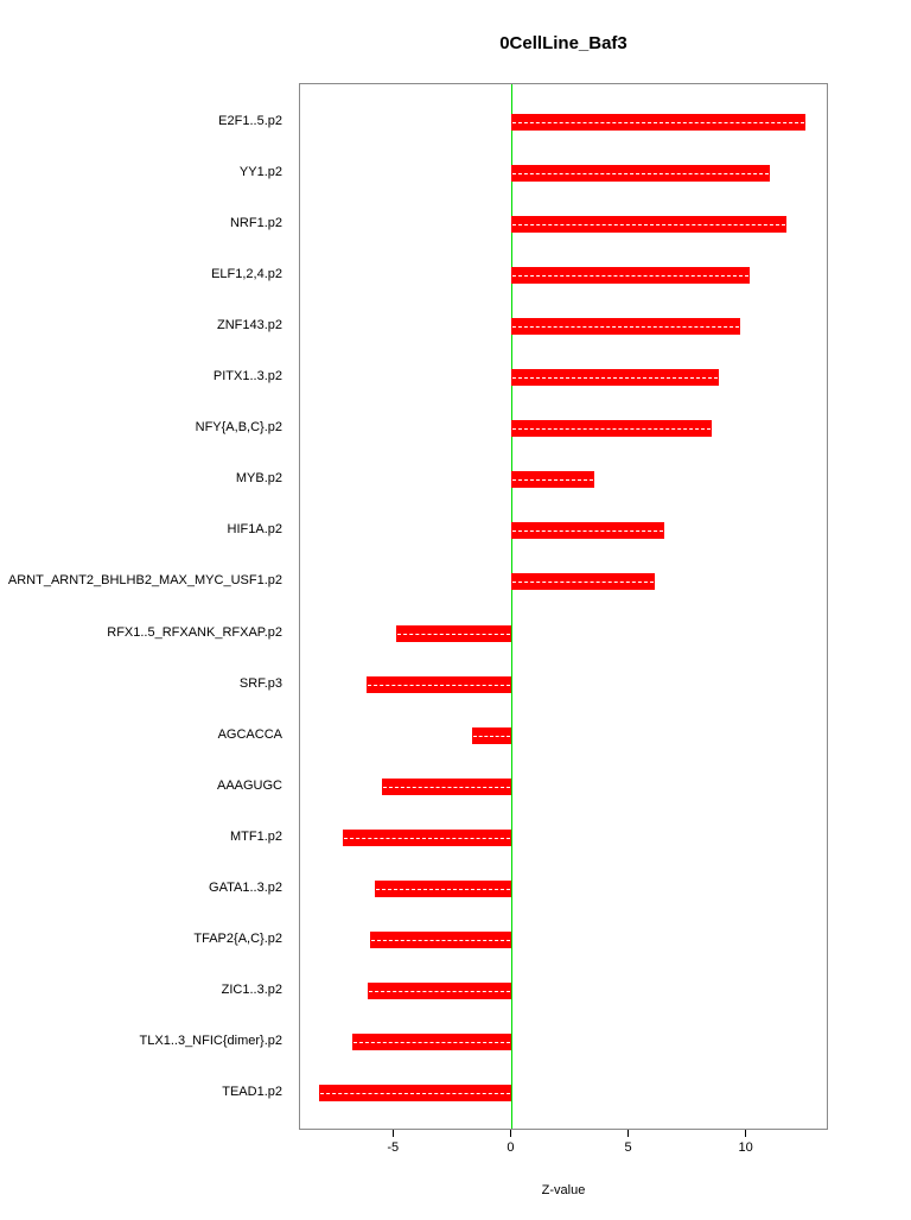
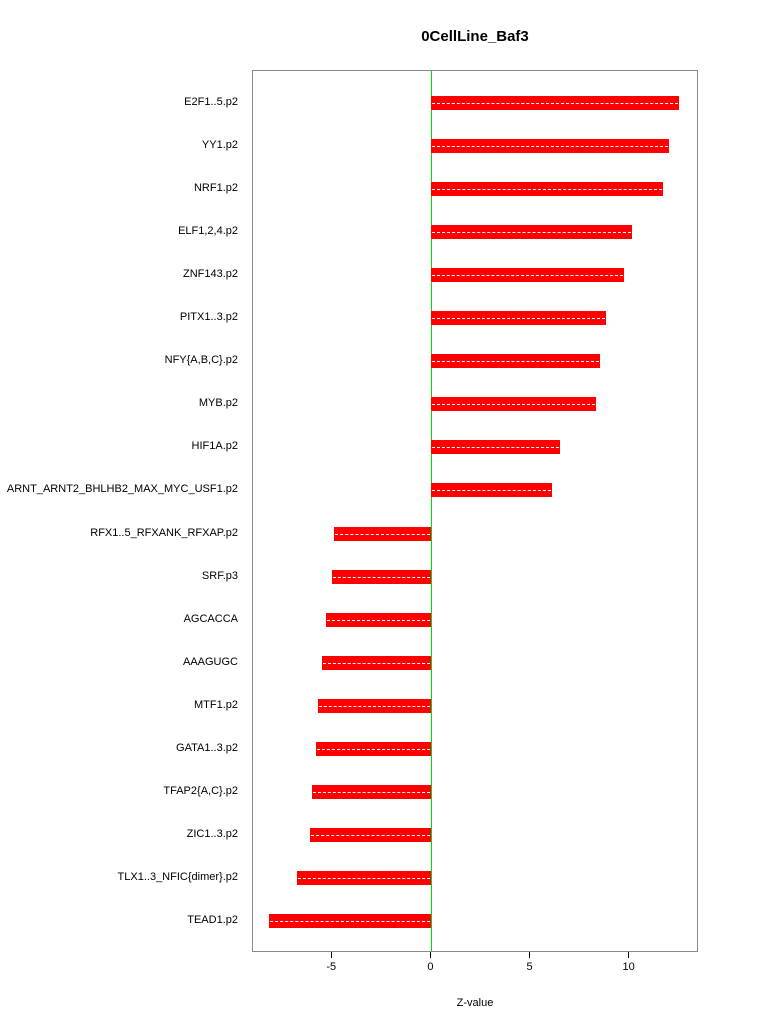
YY1.p2: 11.0 -> 12.0
MYB.p2: 3.5 -> 8.3
SRF.p3: -6.2 -> -5.0
AGCACCA: -1.7 -> -5.3
MTF1.p2: -7.2 -> -5.7
